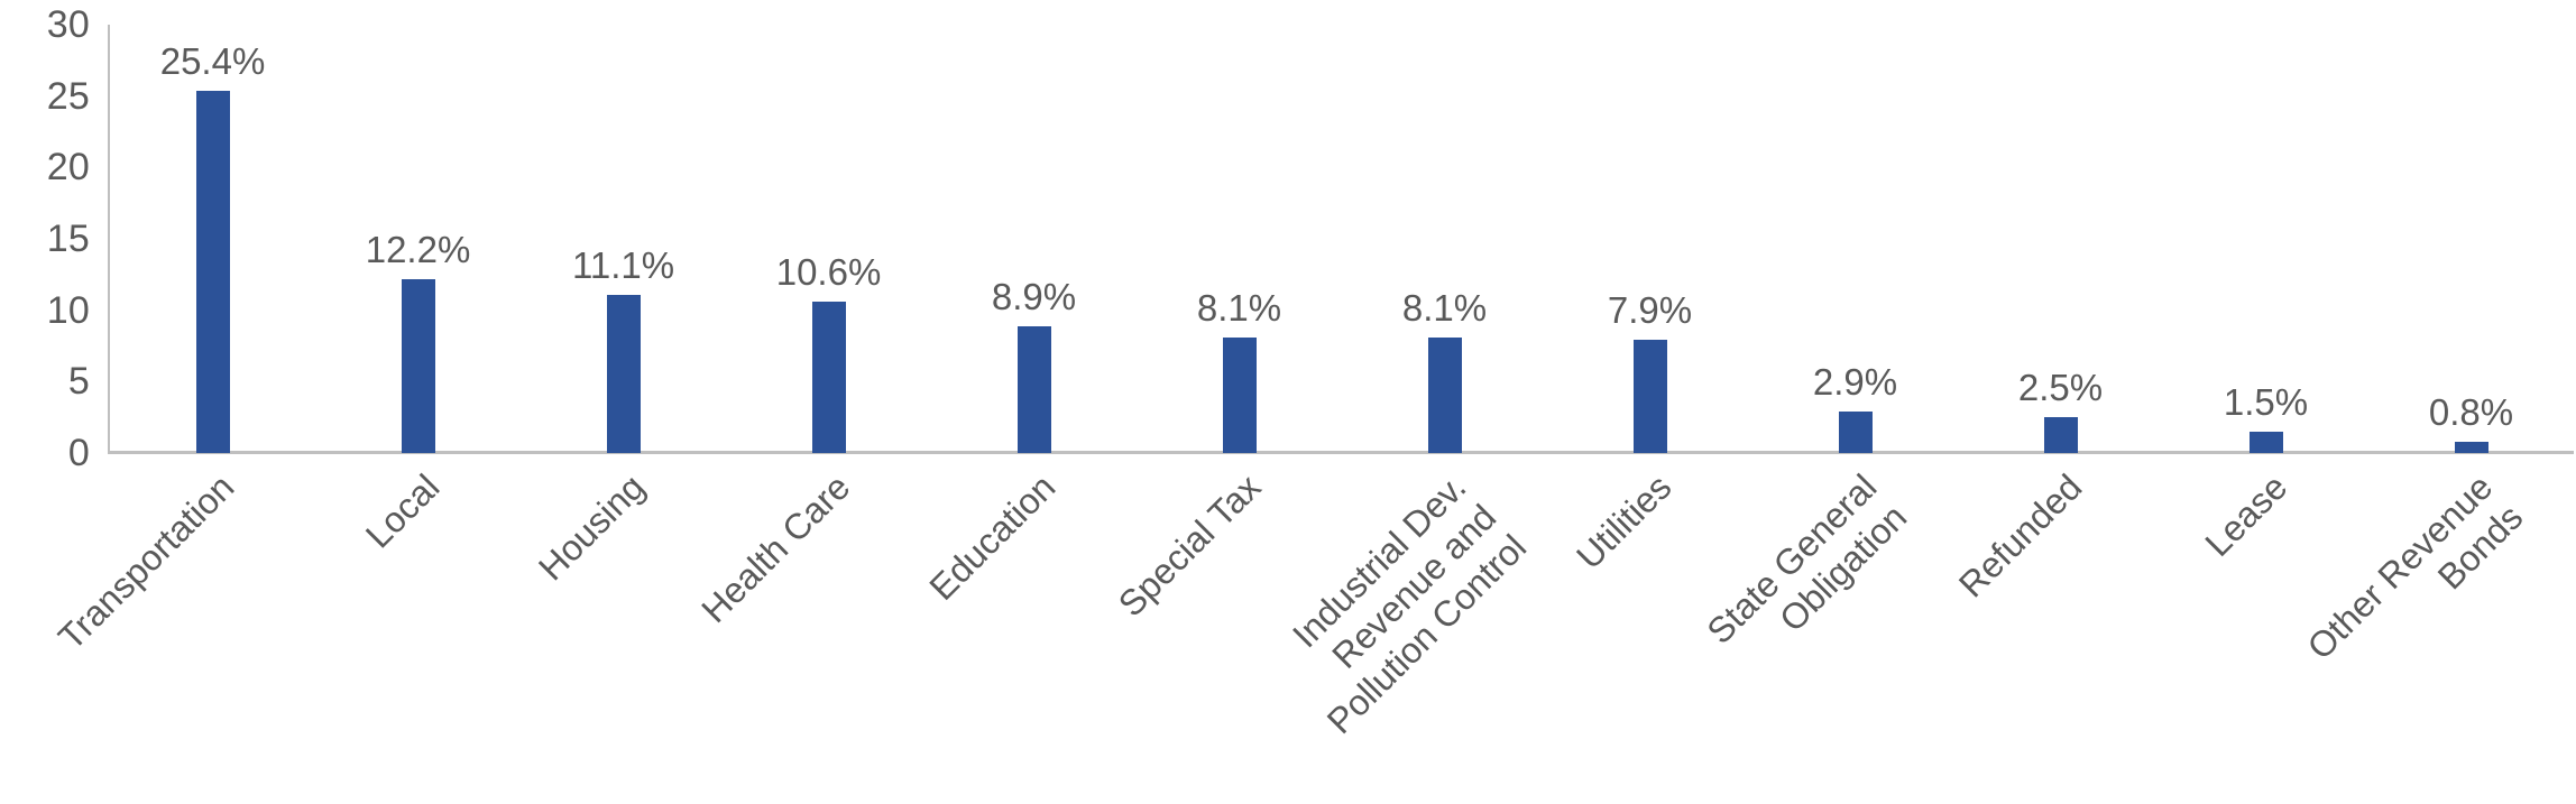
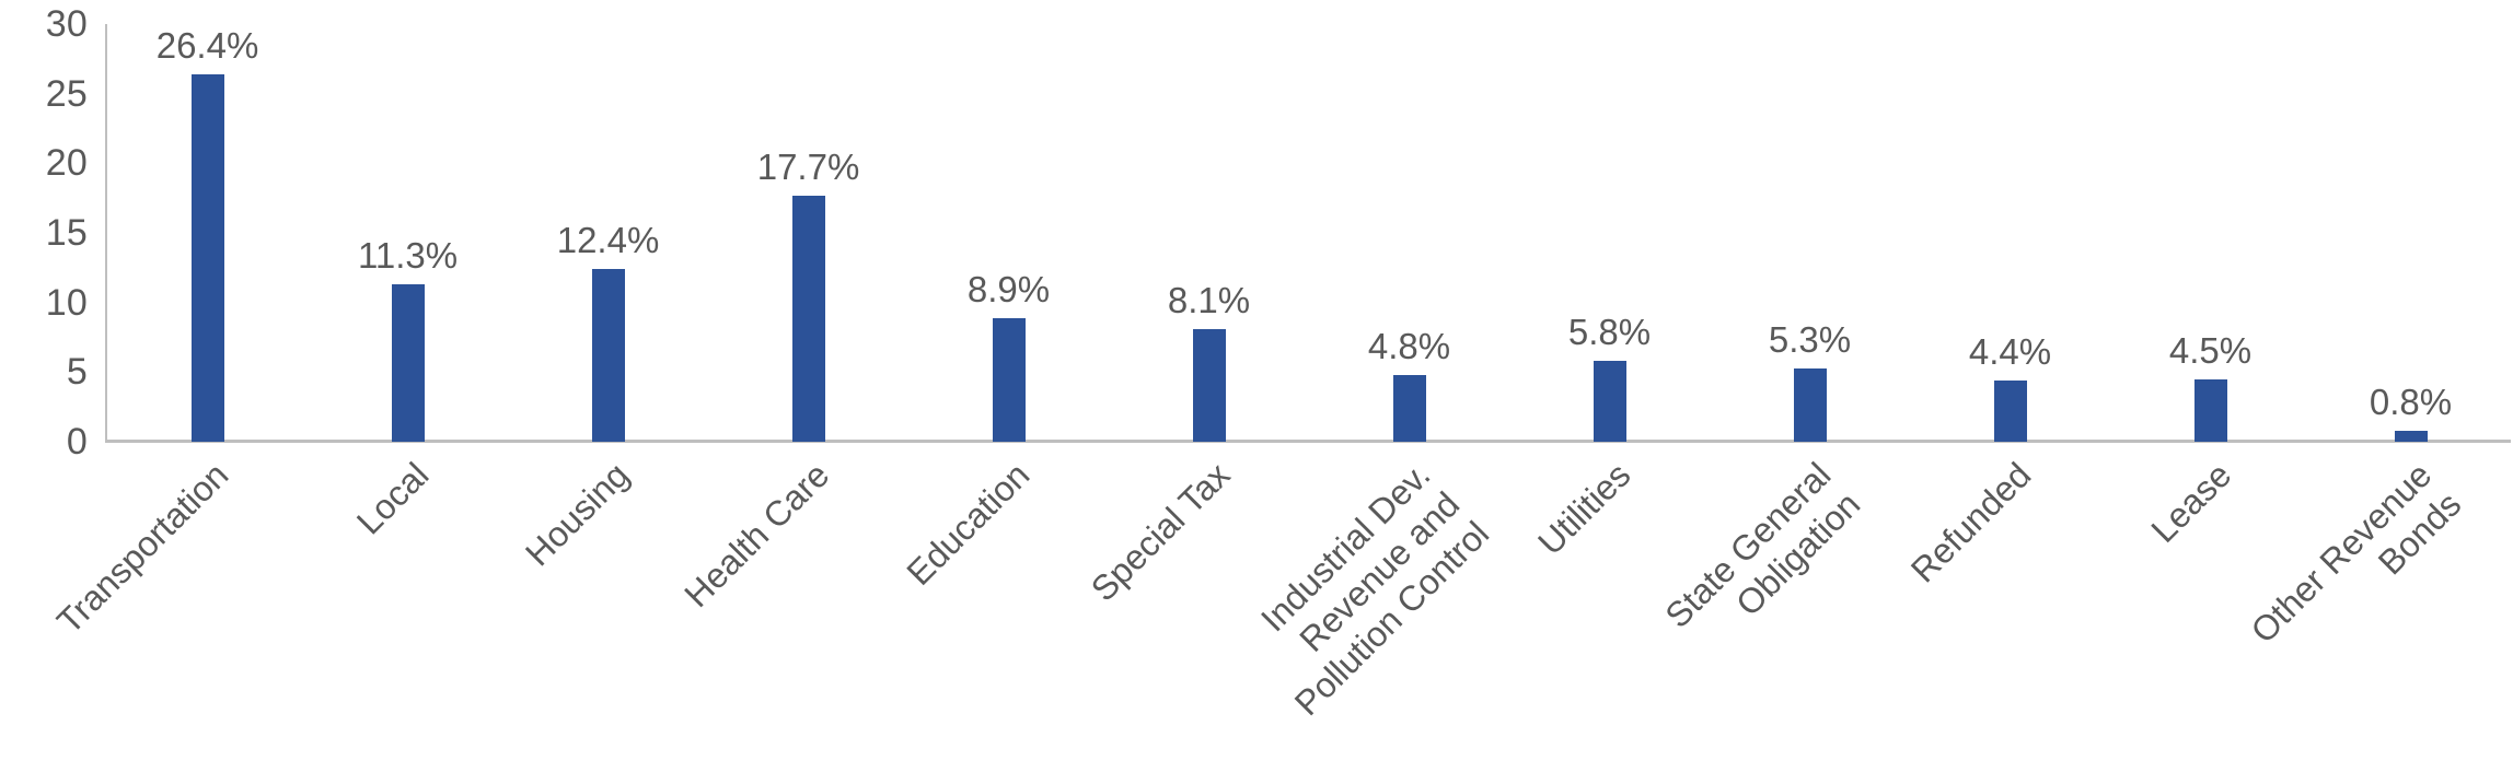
Transportation: 25.4% -> 26.4%
Local: 12.2% -> 11.3%
Housing: 11.1% -> 12.4%
Health Care: 10.6% -> 17.7%
Industrial Dev. Revenue and Pollution Control: 8.1% -> 4.8%
Utilities: 7.9% -> 5.8%
State General Obligation: 2.9% -> 5.3%
Refunded: 2.5% -> 4.4%
Lease: 1.5% -> 4.5%
